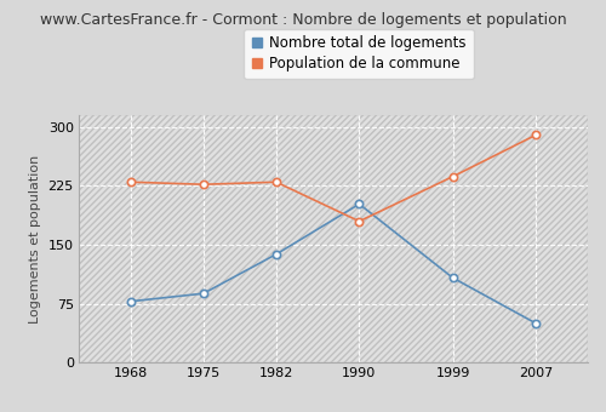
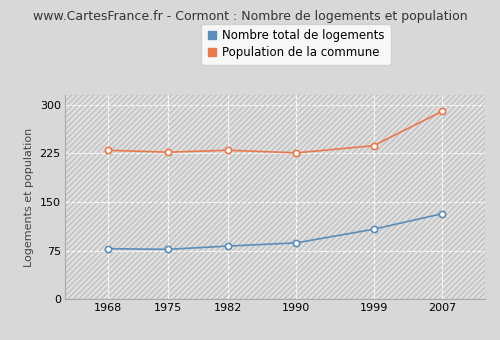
Nombre total de logements/1975: 88 -> 77
Nombre total de logements/1982: 138 -> 82
Nombre total de logements/1990: 202 -> 87
Population de la commune/1990: 180 -> 226
Nombre total de logements/2007: 50 -> 132
